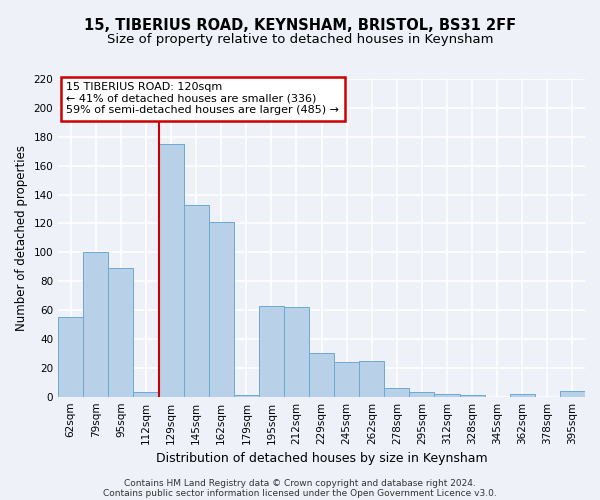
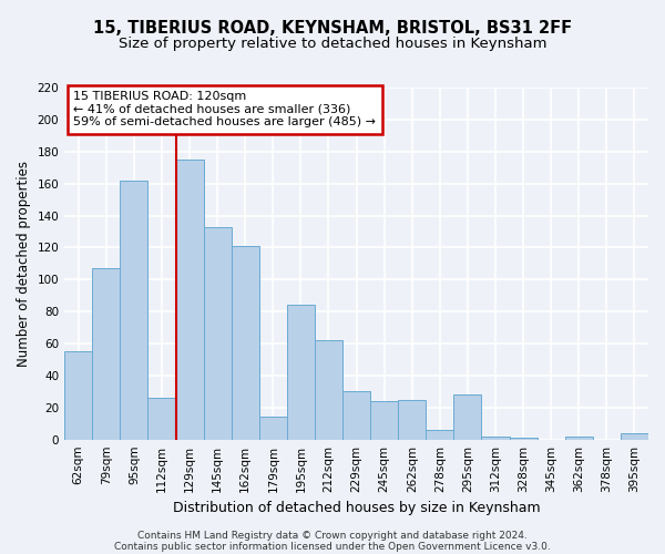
79sqm: 100 -> 107
95sqm: 89 -> 162
112sqm: 3 -> 26
179sqm: 1 -> 14
195sqm: 63 -> 84
295sqm: 3 -> 28
